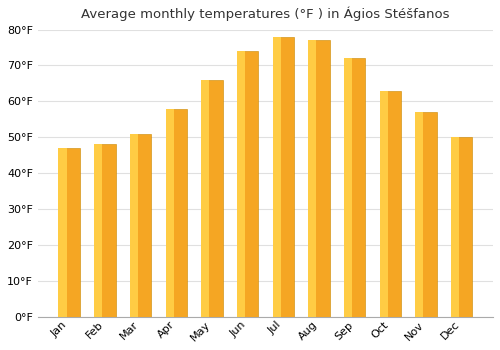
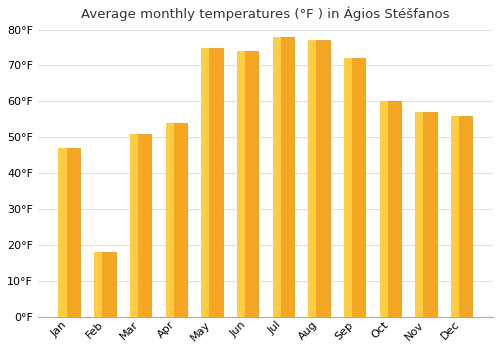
Feb: 48°F -> 18°F
Apr: 58°F -> 54°F
May: 66°F -> 75°F
Oct: 63°F -> 60°F
Dec: 50°F -> 56°F
